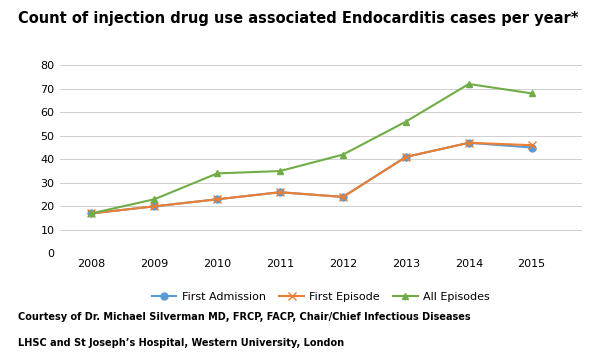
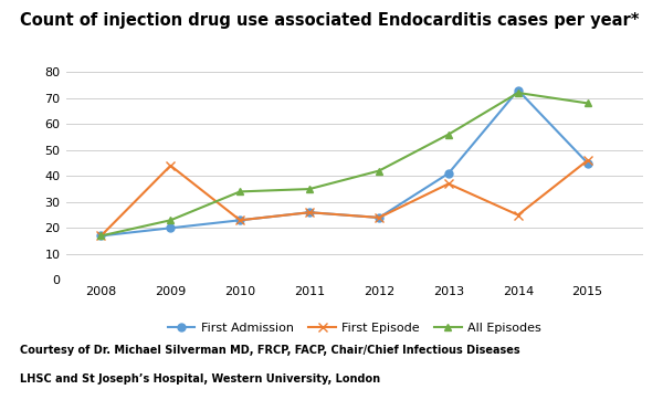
First Episode/2009: 20 -> 44
First Episode/2013: 41 -> 37
First Admission/2014: 47 -> 73
First Episode/2014: 47 -> 25
